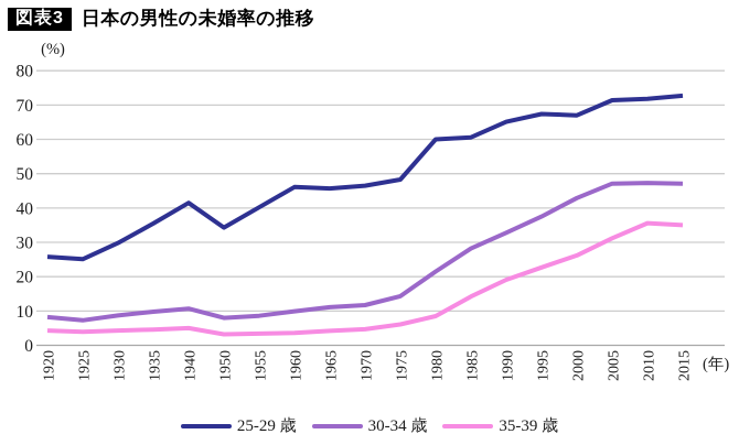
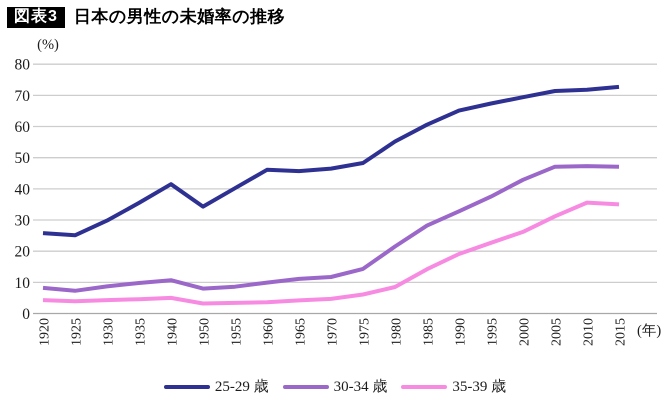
25-29 歳/1980: 60 -> 55
25-29 歳/2000: 67 -> 69
